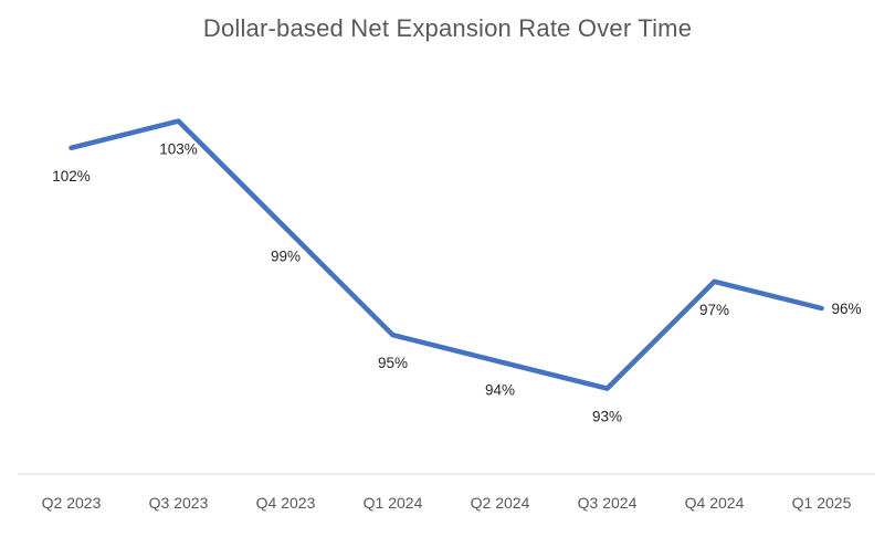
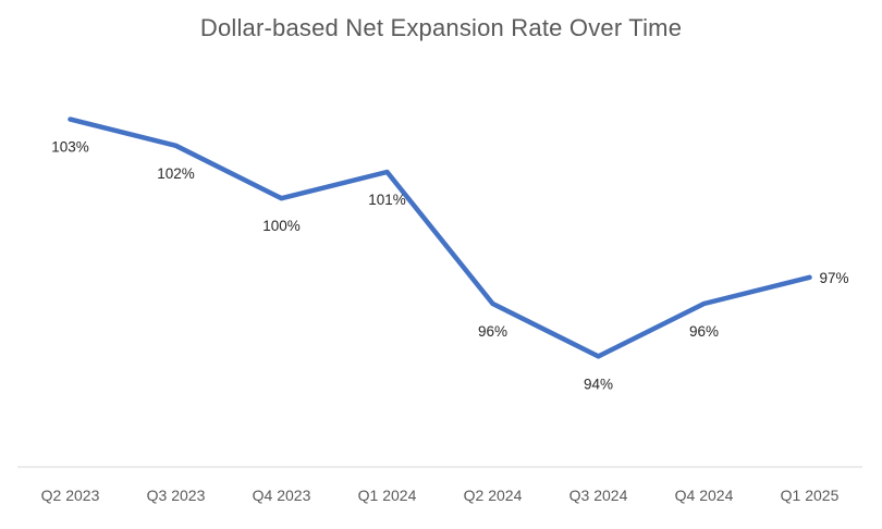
Q2 2023: 102% -> 103%
Q3 2023: 103% -> 102%
Q4 2023: 99% -> 100%
Q1 2024: 95% -> 101%
Q2 2024: 94% -> 96%
Q3 2024: 93% -> 94%
Q4 2024: 97% -> 96%
Q1 2025: 96% -> 97%
